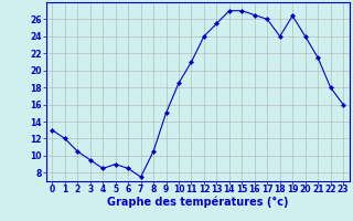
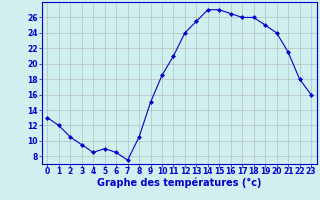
18: 24.0 -> 26.0
19: 26.4 -> 25.0
